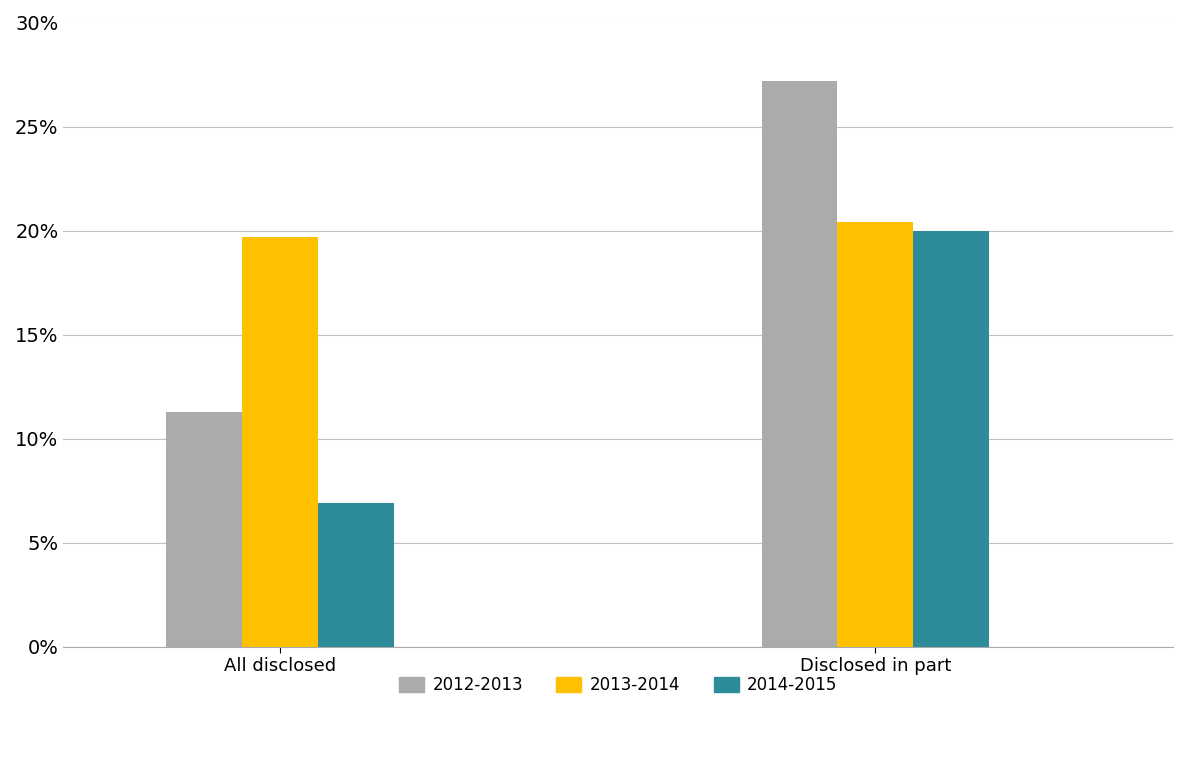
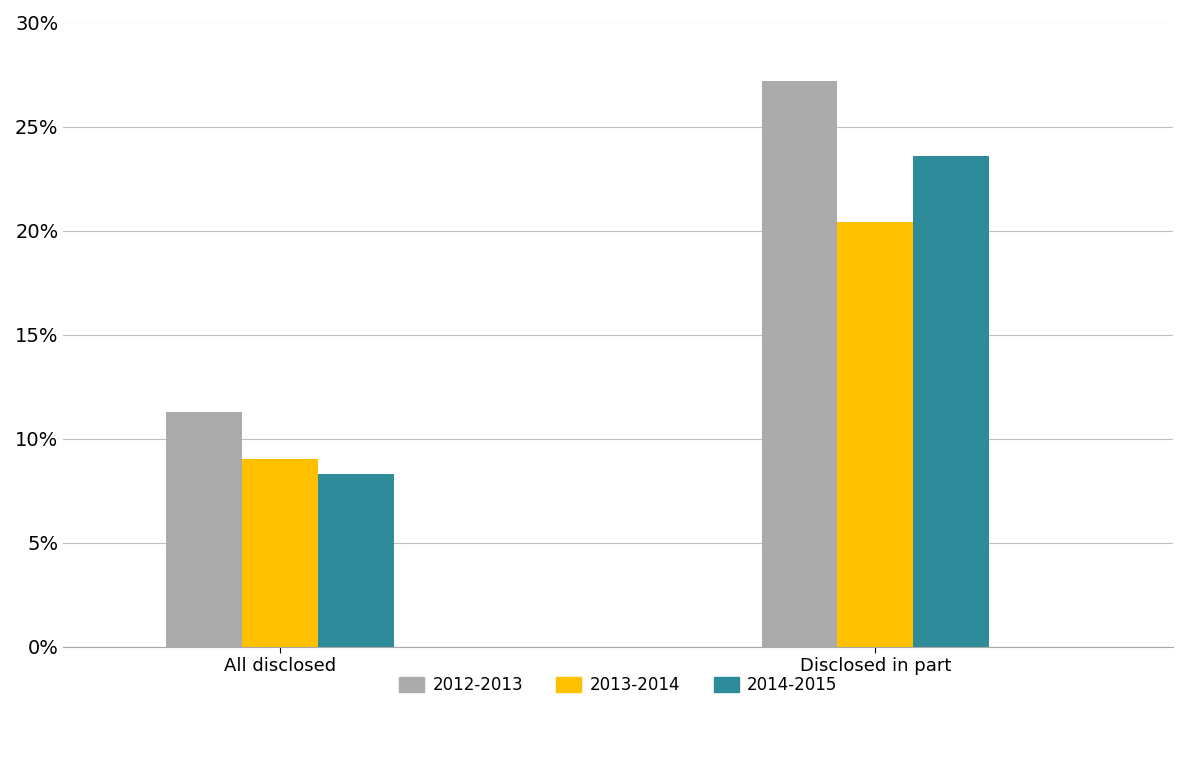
2013-2014/All disclosed: 19.7% -> 9.0%
2014-2015/All disclosed: 6.9% -> 8.3%
2014-2015/Disclosed in part: 20.0% -> 23.6%
